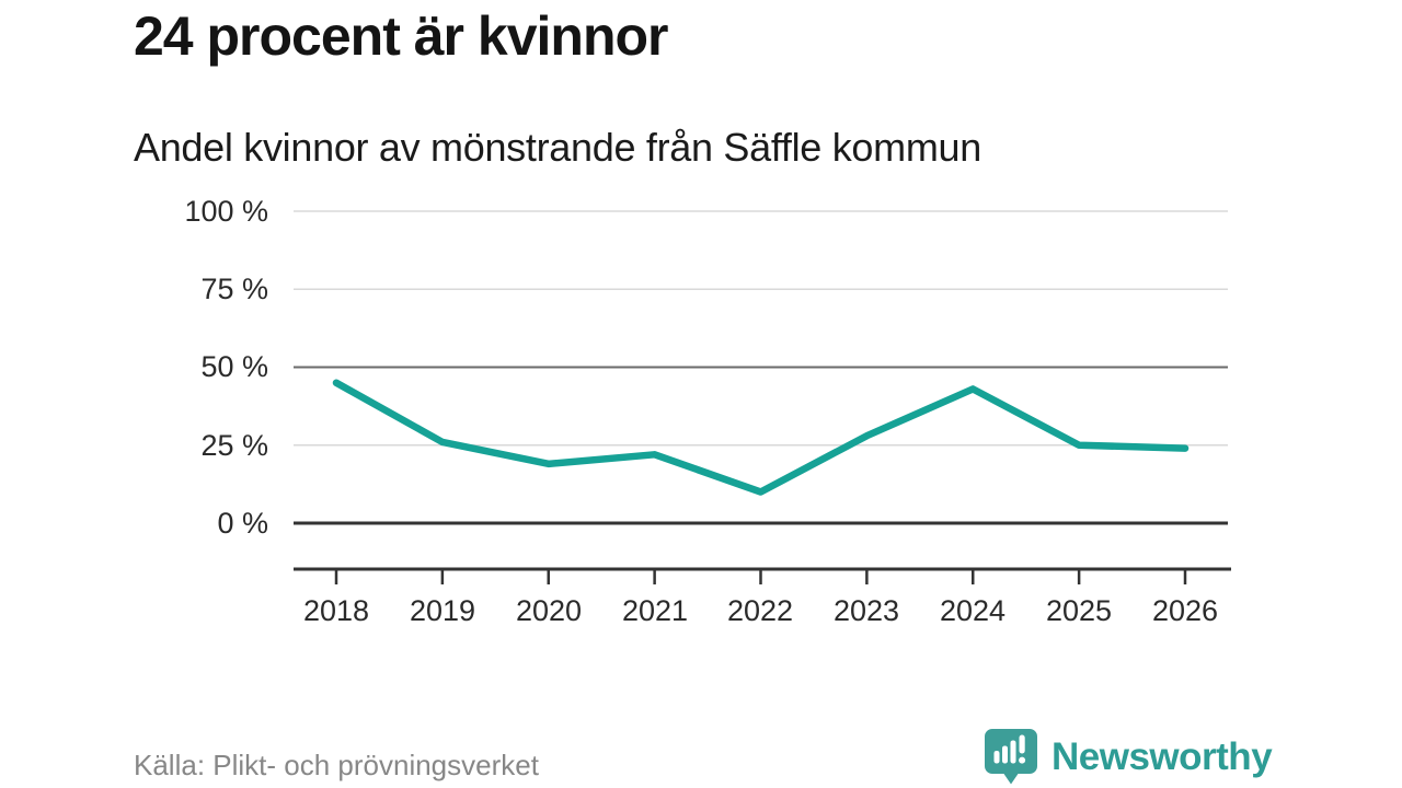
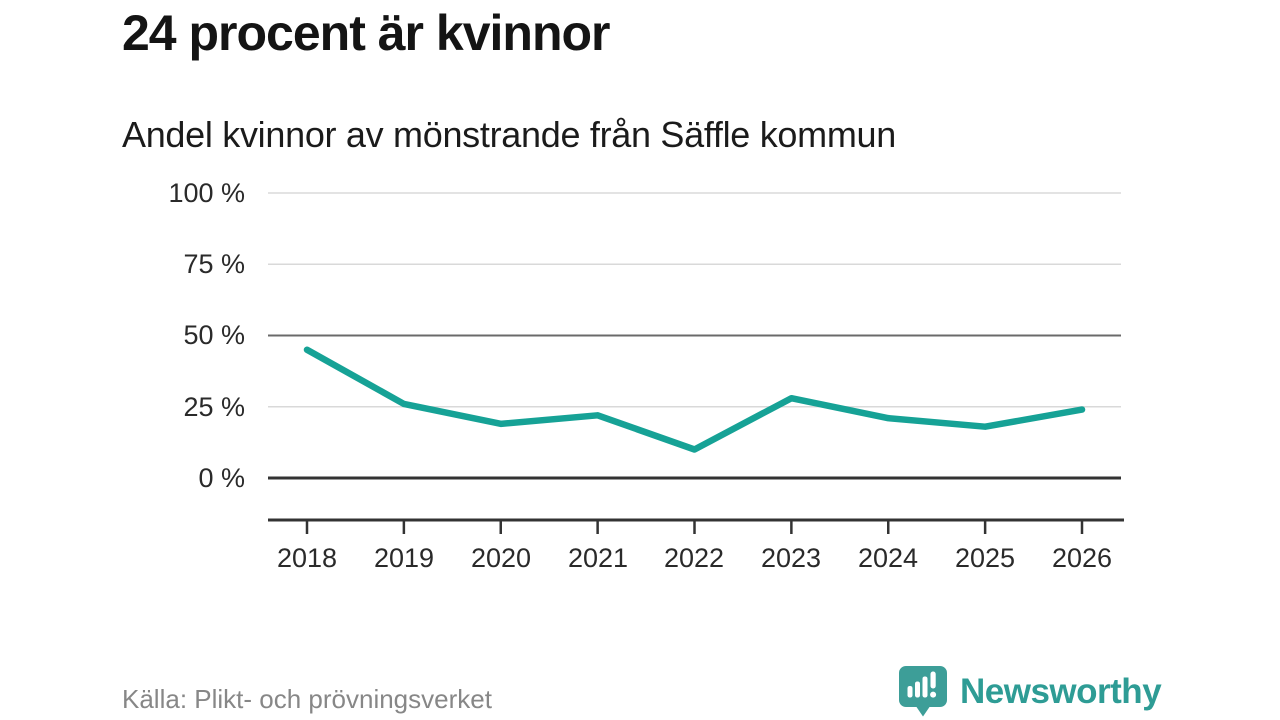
2024: 43% -> 21%
2025: 25% -> 18%
